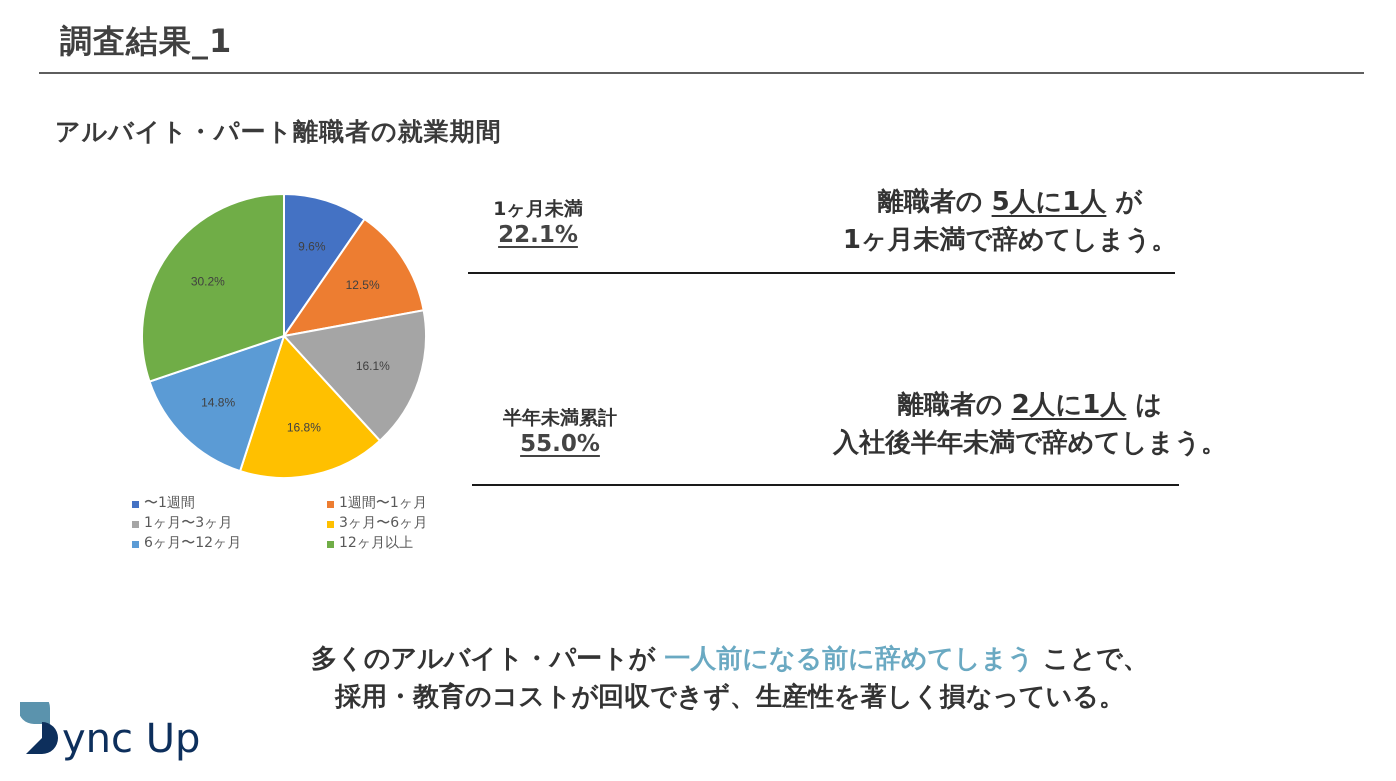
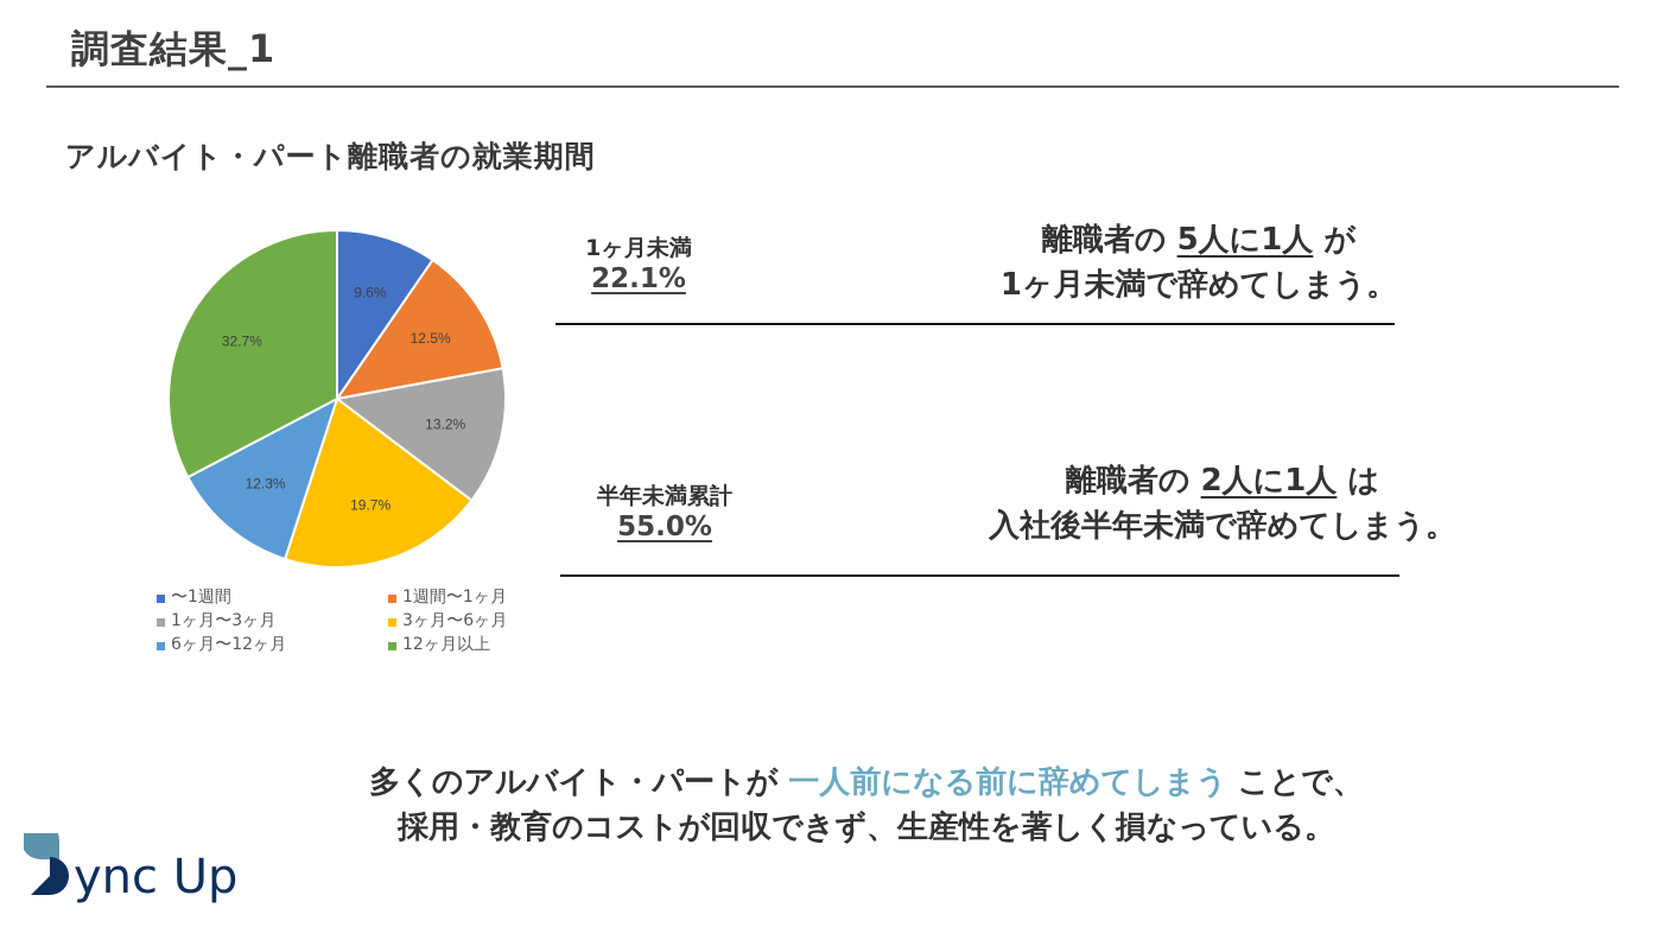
1ヶ月〜3ヶ月: 16.1% -> 13.2%
3ヶ月〜6ヶ月: 16.8% -> 19.7%
6ヶ月〜12ヶ月: 14.8% -> 12.3%
12ヶ月以上: 30.2% -> 32.7%
